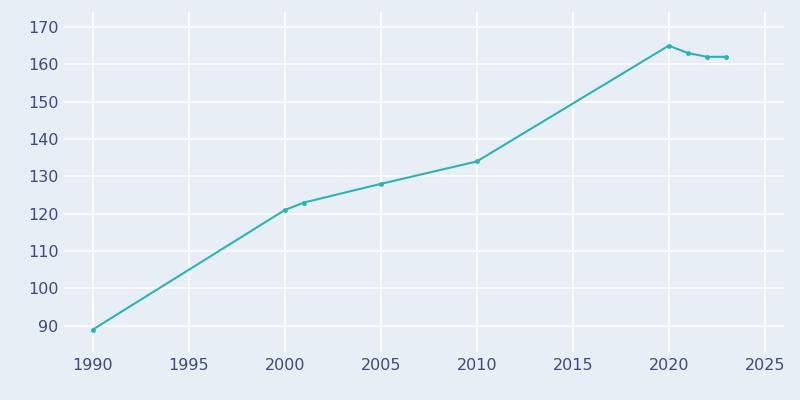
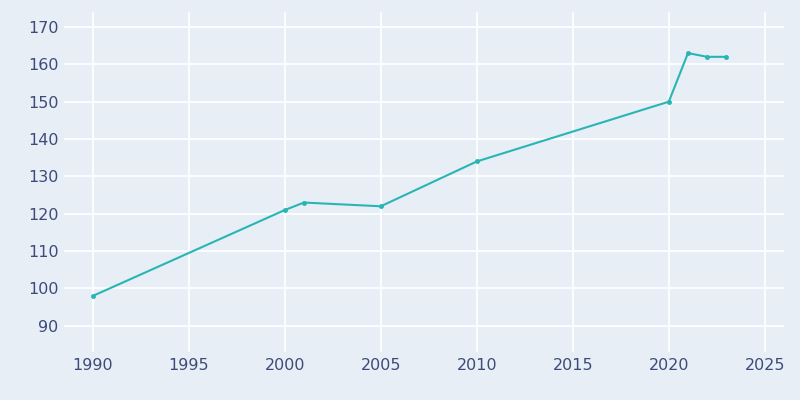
1990: 89 -> 98
2005: 128 -> 122
2020: 165 -> 150
